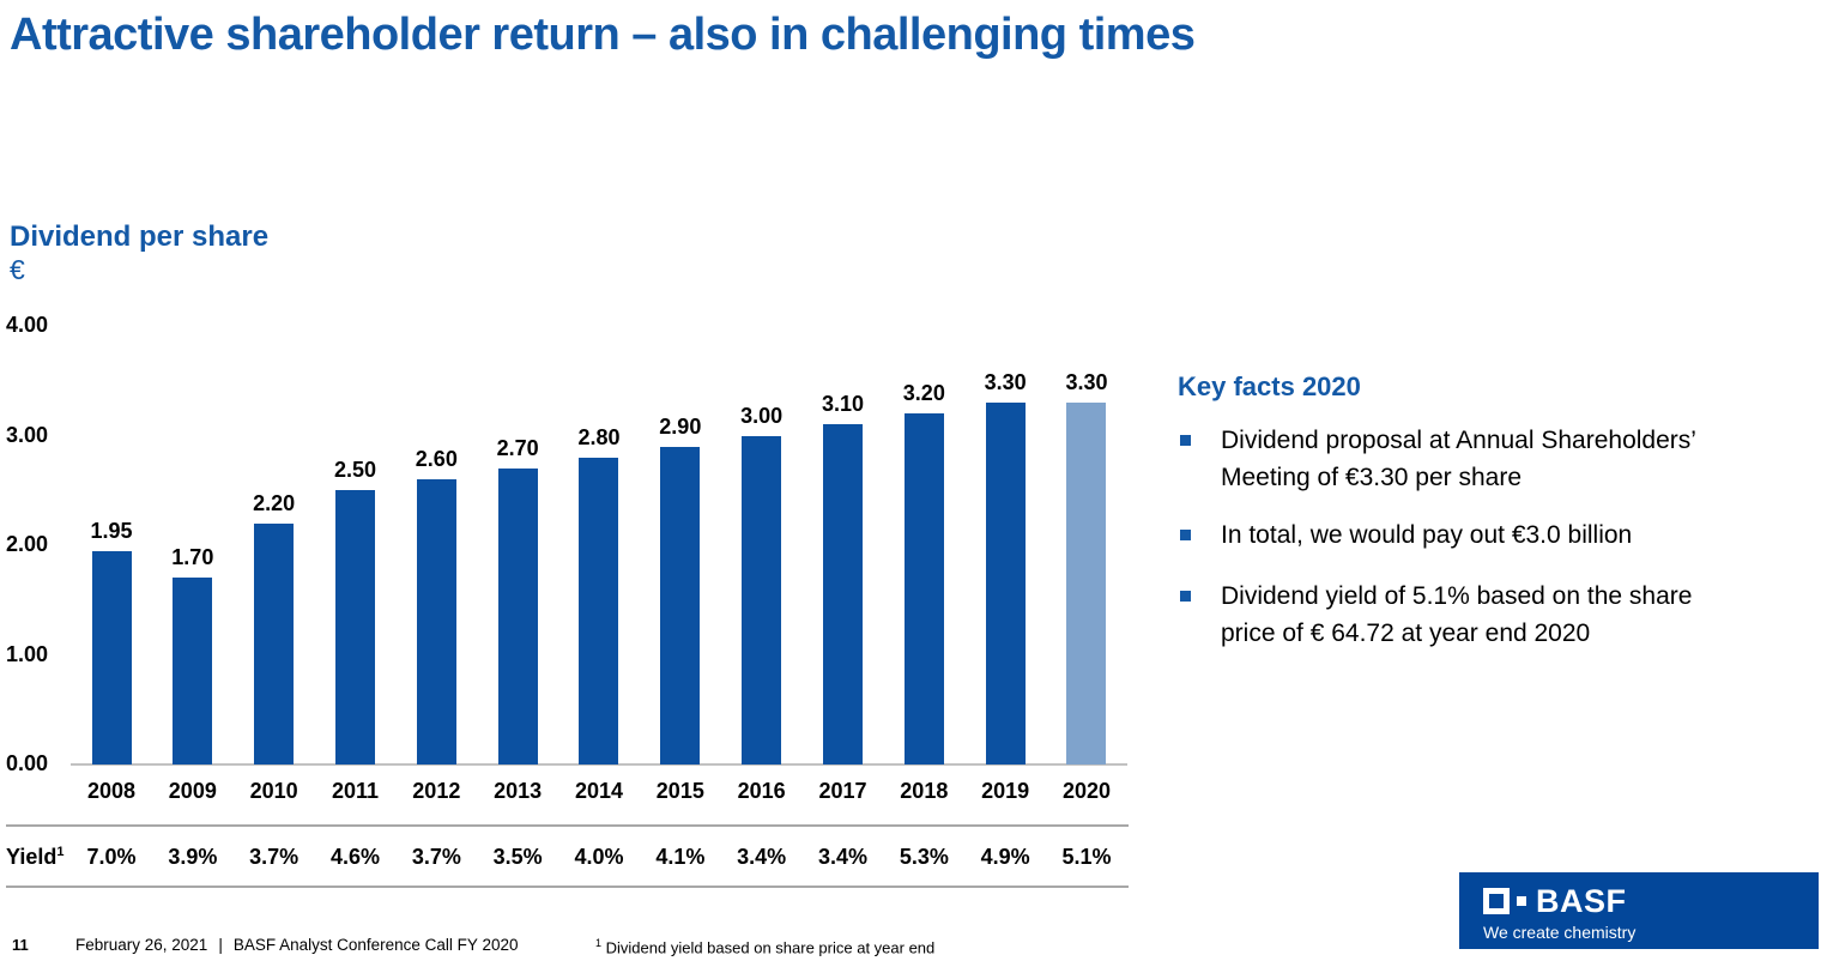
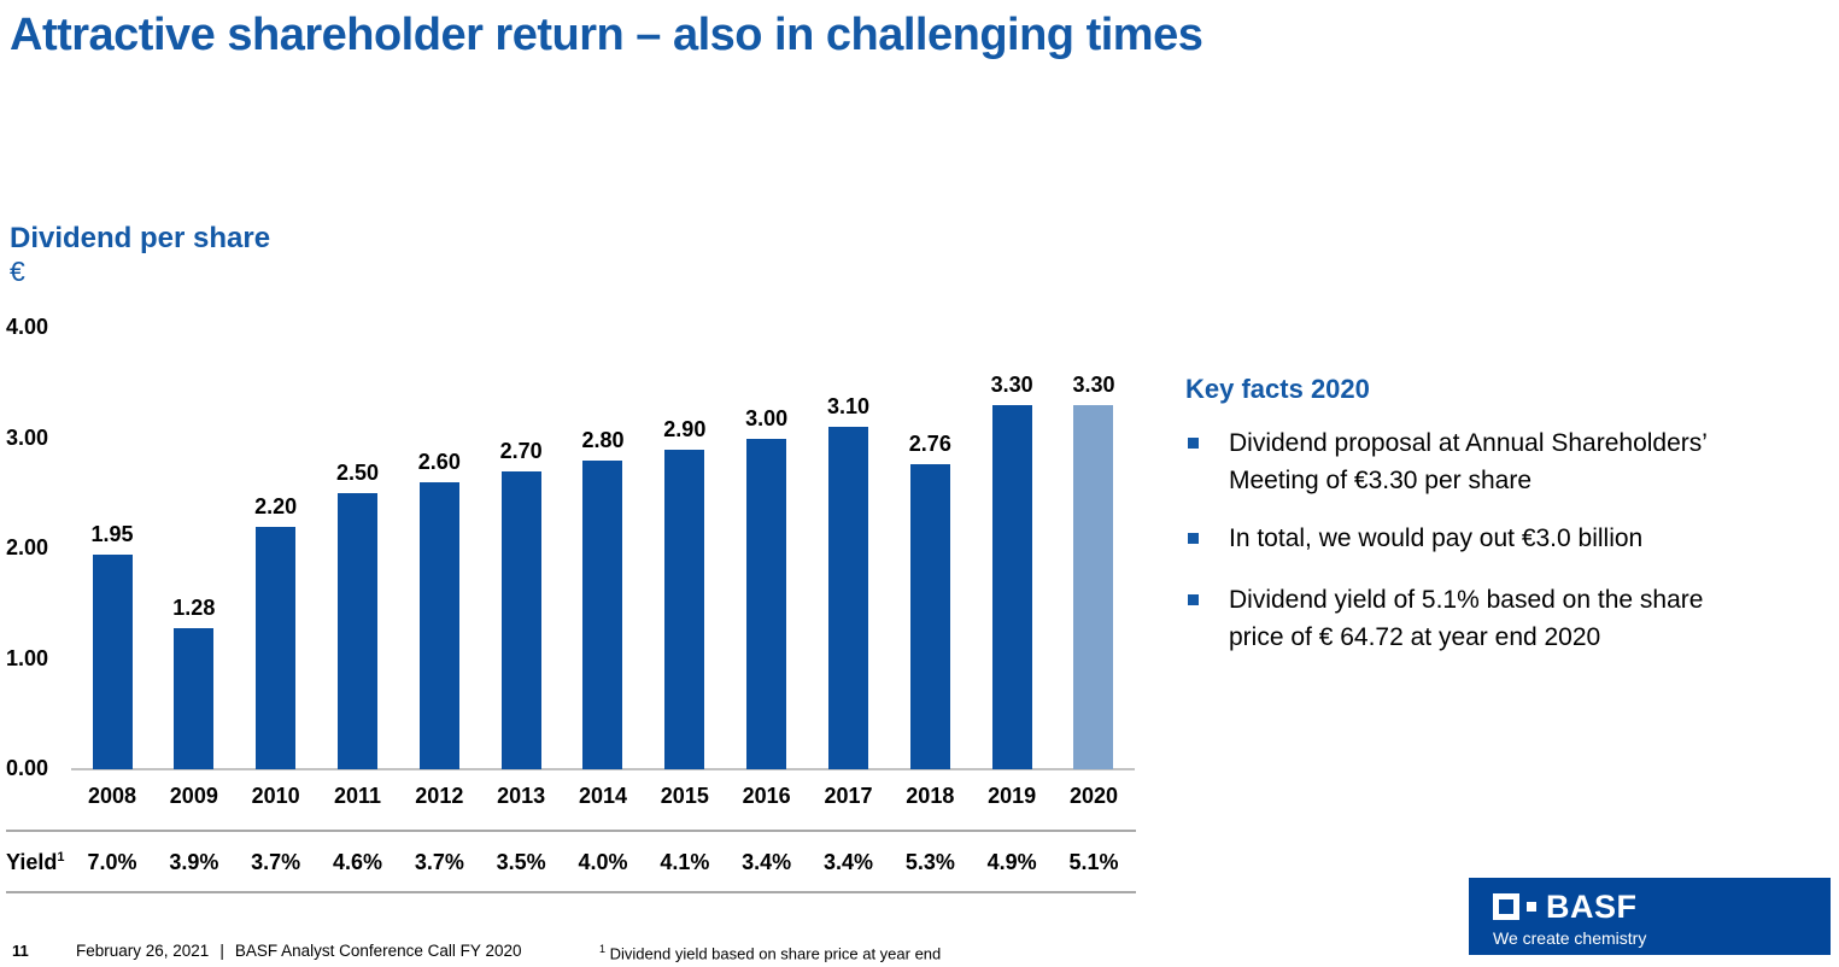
2009: 1.70 -> 1.28
2018: 3.20 -> 2.76
